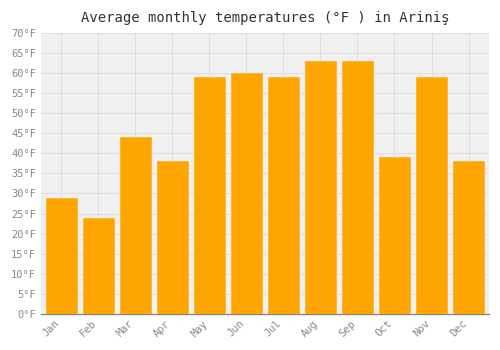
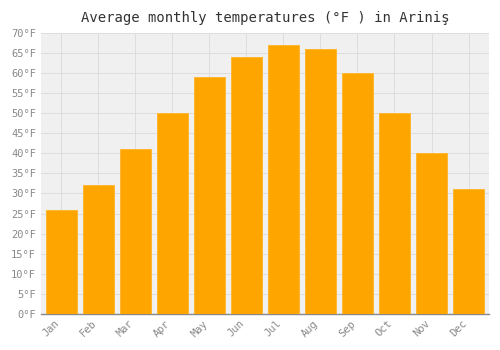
Jan: 29°F -> 26°F
Feb: 24°F -> 32°F
Mar: 44°F -> 41°F
Apr: 38°F -> 50°F
Jun: 60°F -> 64°F
Jul: 59°F -> 67°F
Aug: 63°F -> 66°F
Sep: 63°F -> 60°F
Oct: 39°F -> 50°F
Nov: 59°F -> 40°F
Dec: 38°F -> 31°F
